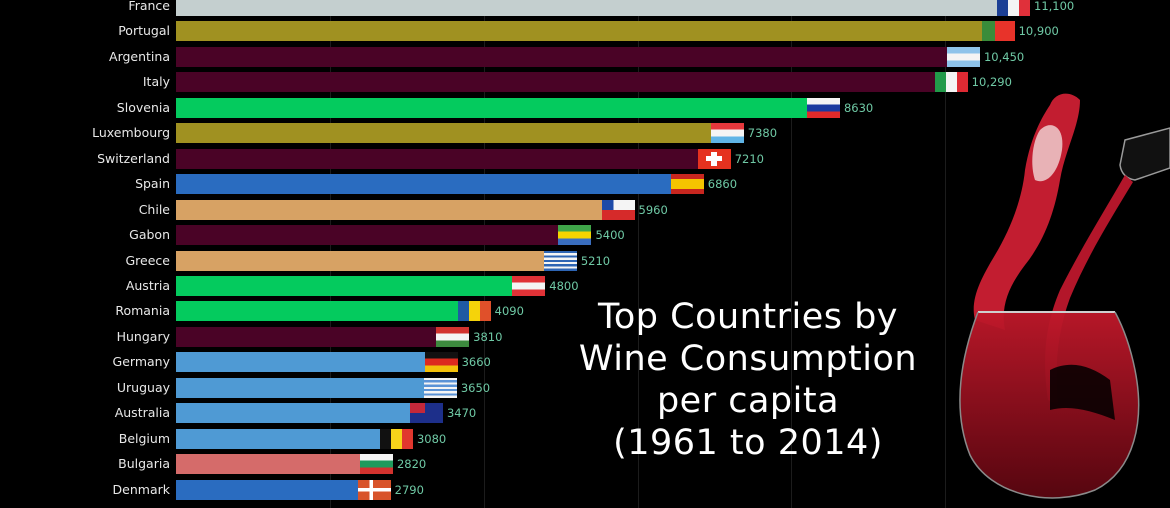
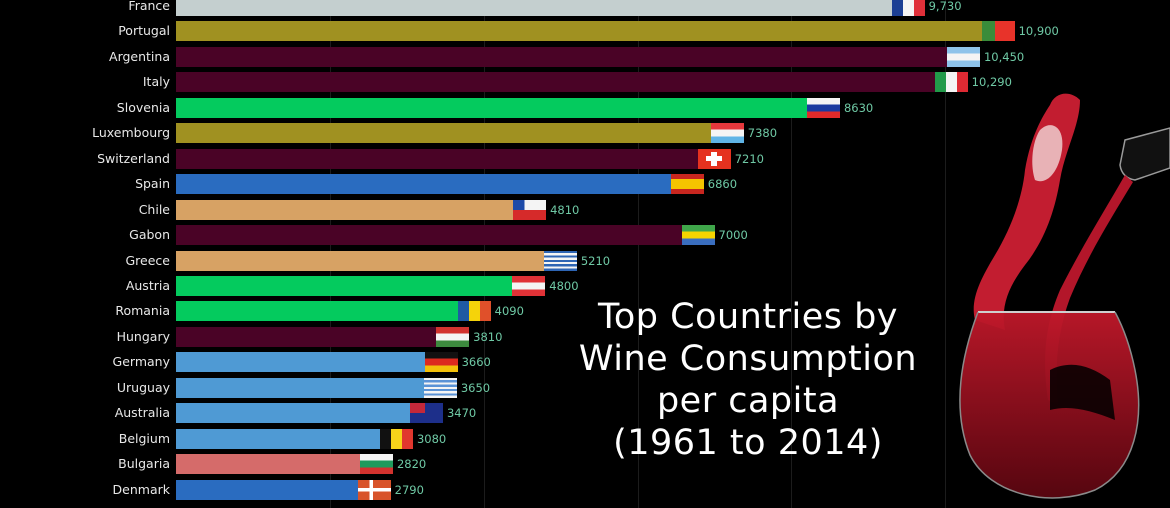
France: 11,100 -> 9,730
Chile: 5960 -> 4810
Gabon: 5400 -> 7000
